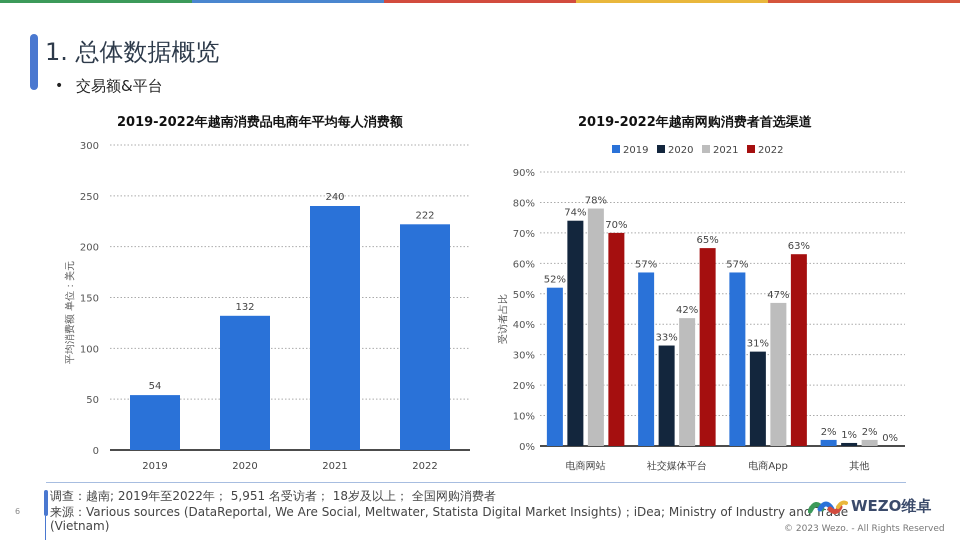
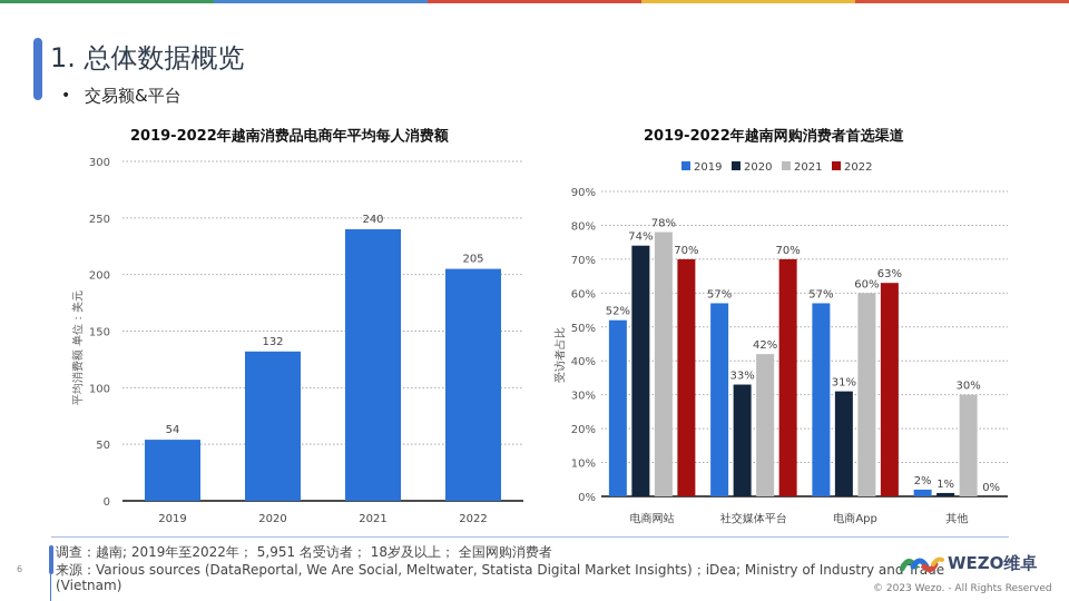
2019-2022年越南消费品电商年平均每人消费额/2022: 222 -> 205
2019-2022年越南网购消费者首选渠道/2022/社交媒体平台: 65% -> 70%
2019-2022年越南网购消费者首选渠道/2021/电商App: 47% -> 60%
2019-2022年越南网购消费者首选渠道/2021/其他: 2% -> 30%
